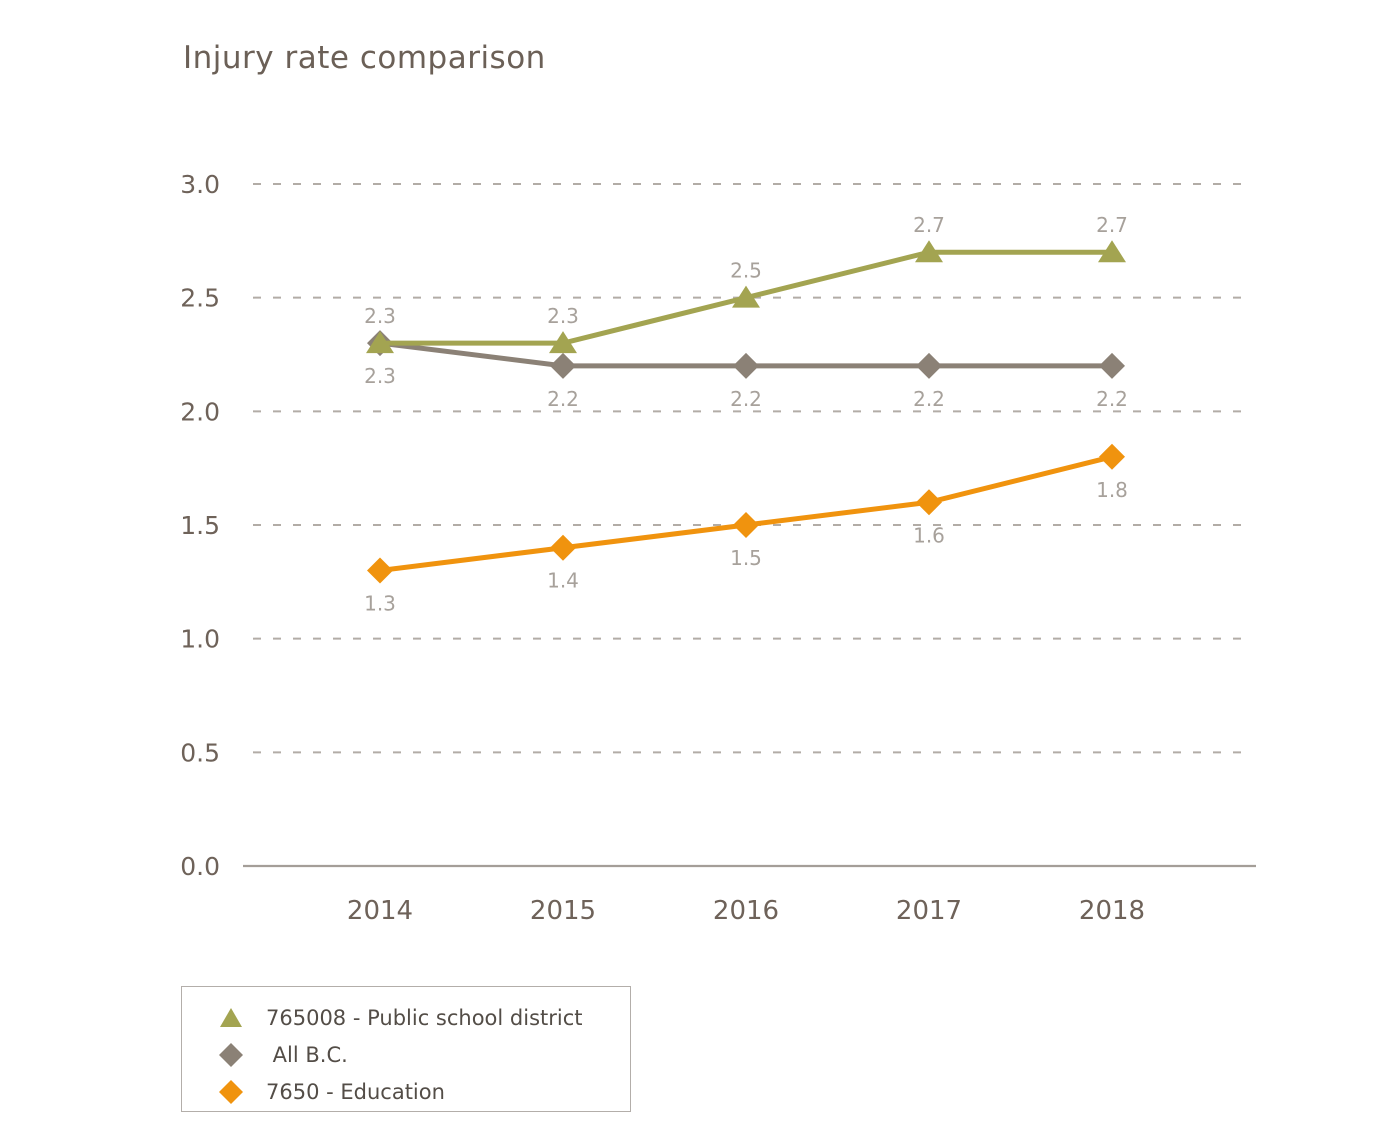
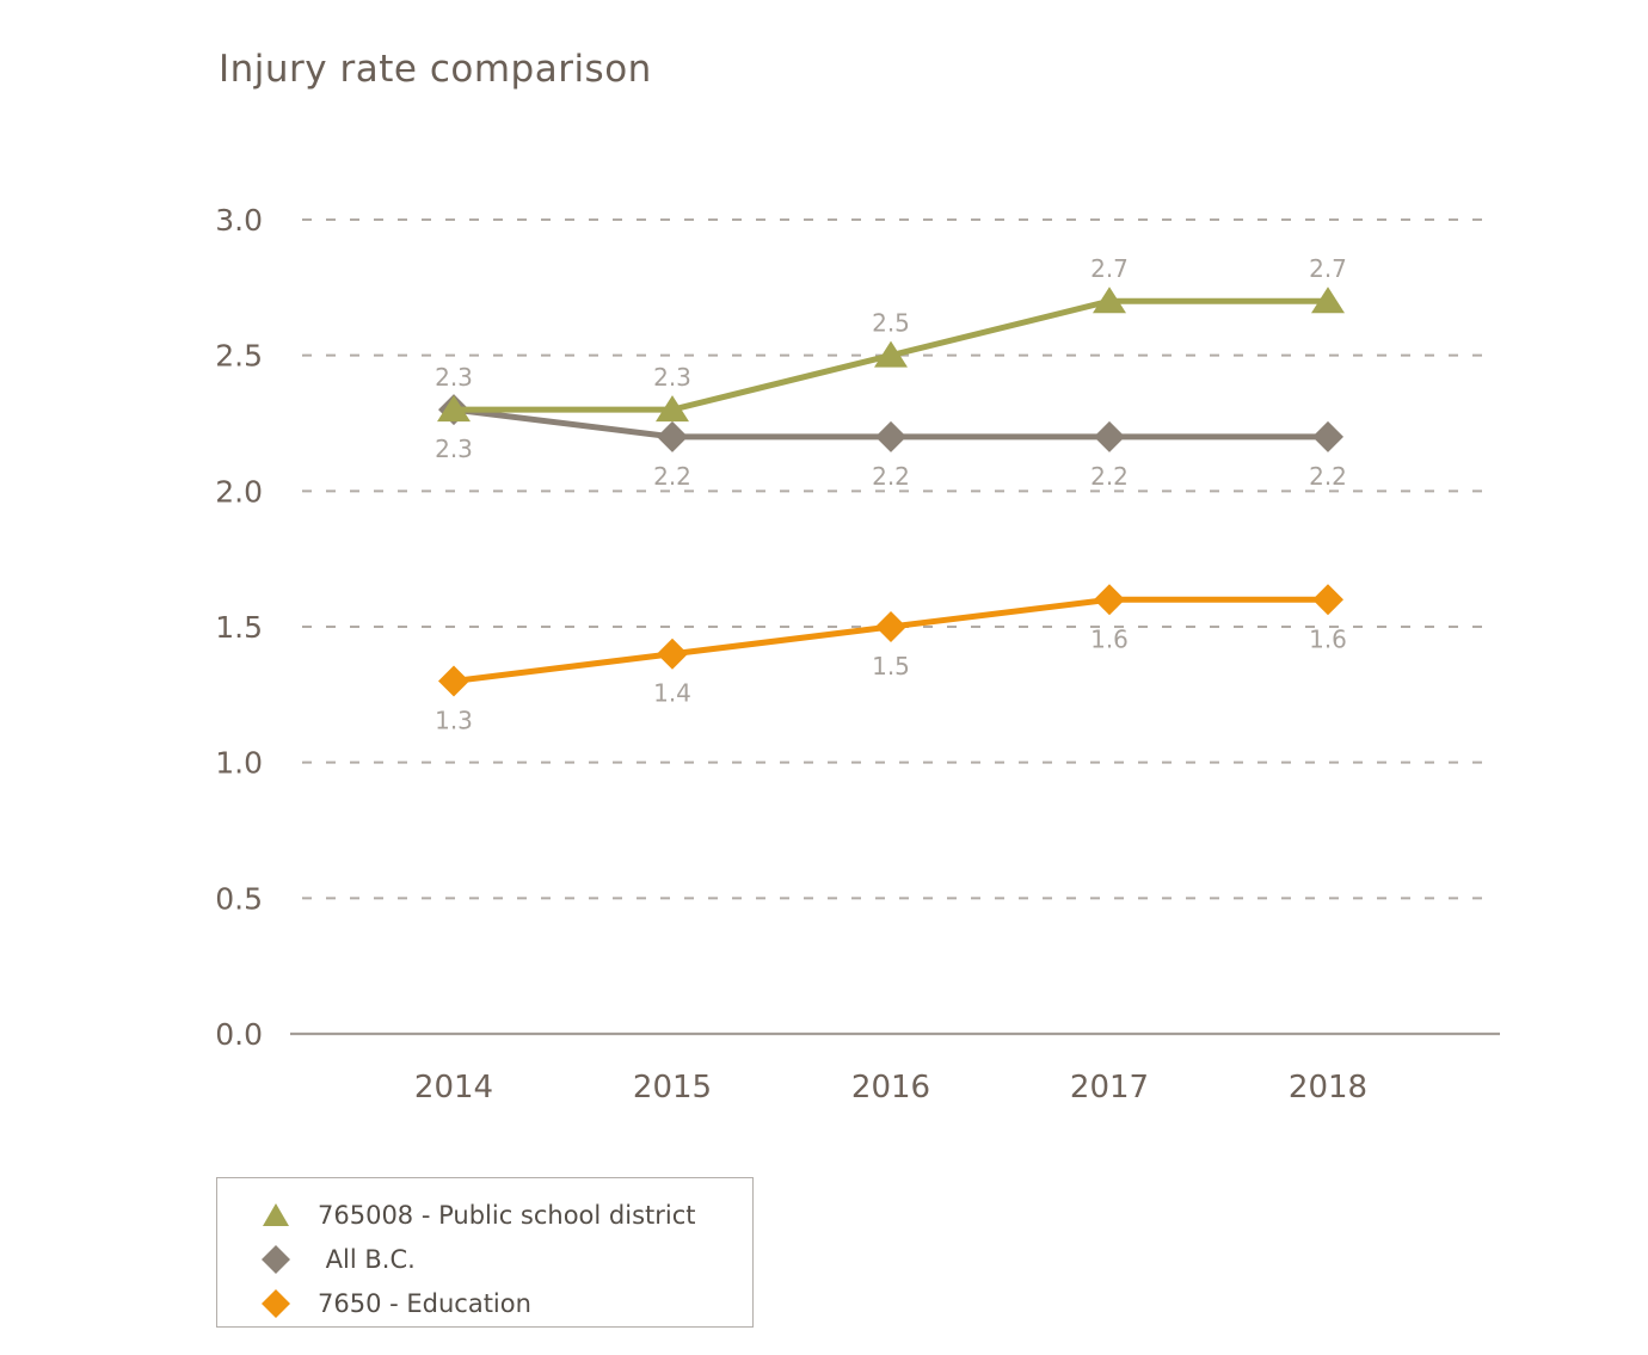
7650 - Education/2018: 1.8 -> 1.6
